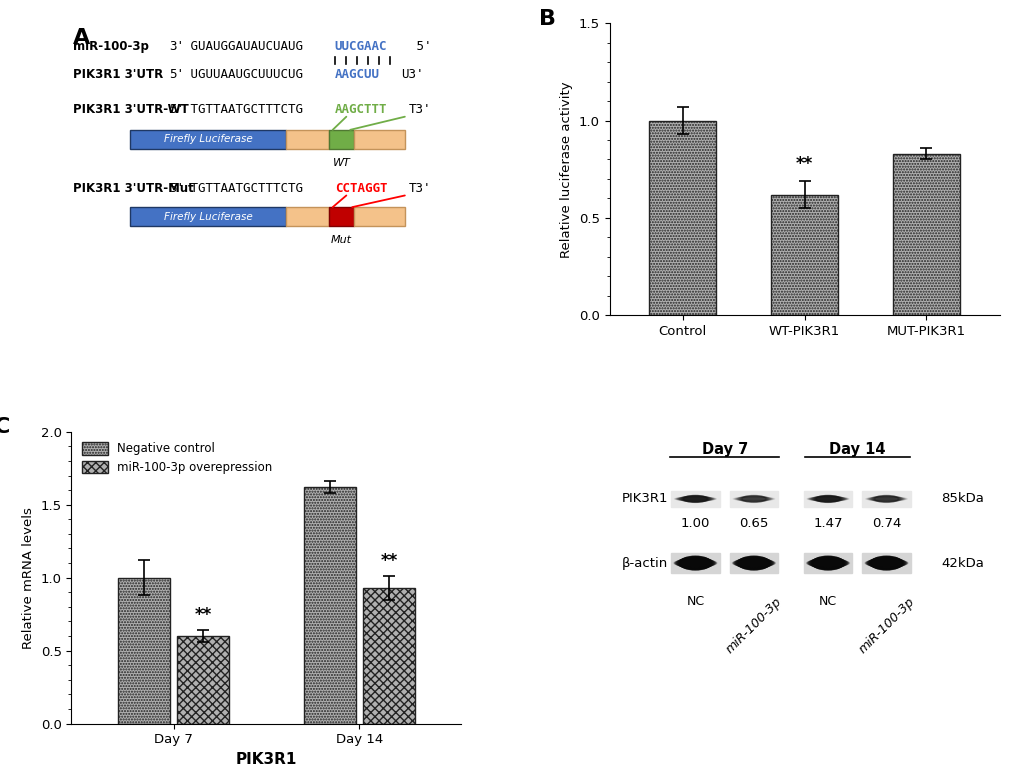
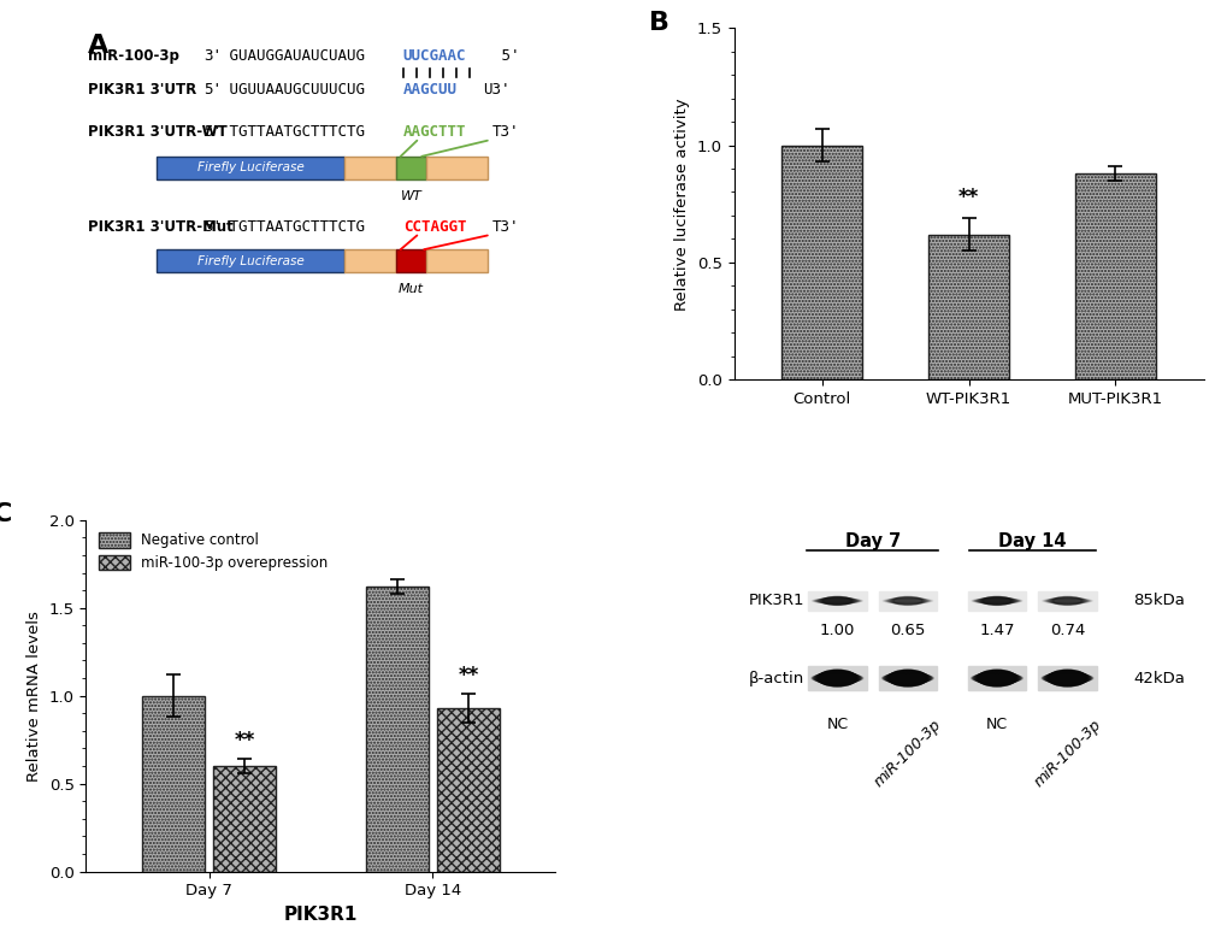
MUT-PIK3R1: 0.83 -> 0.88
